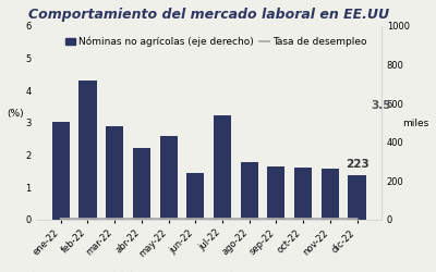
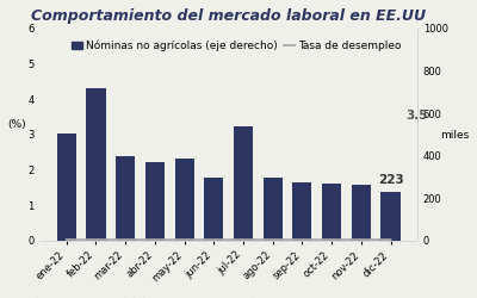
Nóminas no agrícolas (eje derecho)/mar-22: 2.90 -> 2.40
Nóminas no agrícolas (eje derecho)/may-22: 2.60 -> 2.33
Nóminas no agrícolas (eje derecho)/jun-22: 1.45 -> 1.77
